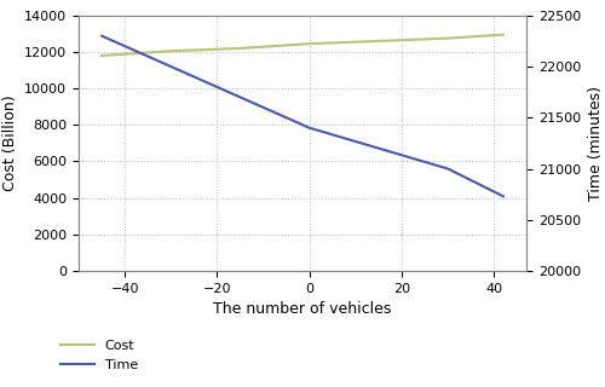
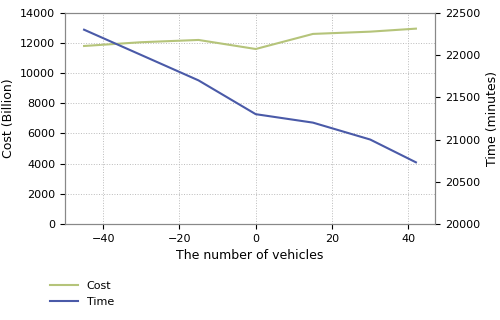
Cost/0: 12400 -> 11600
Time/0: 21400 -> 21300
